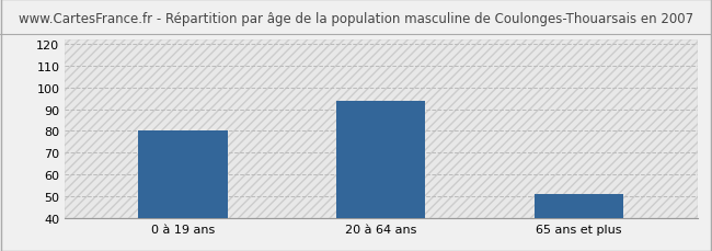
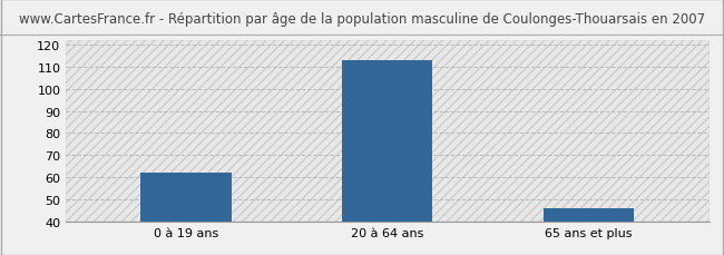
0 à 19 ans: 80 -> 62
20 à 64 ans: 94 -> 113
65 ans et plus: 51 -> 46
